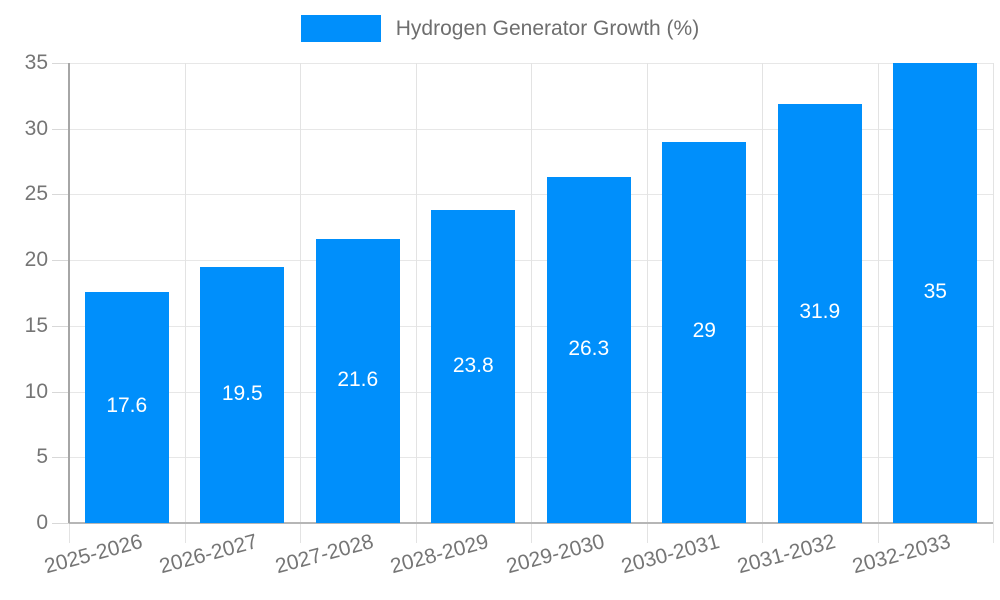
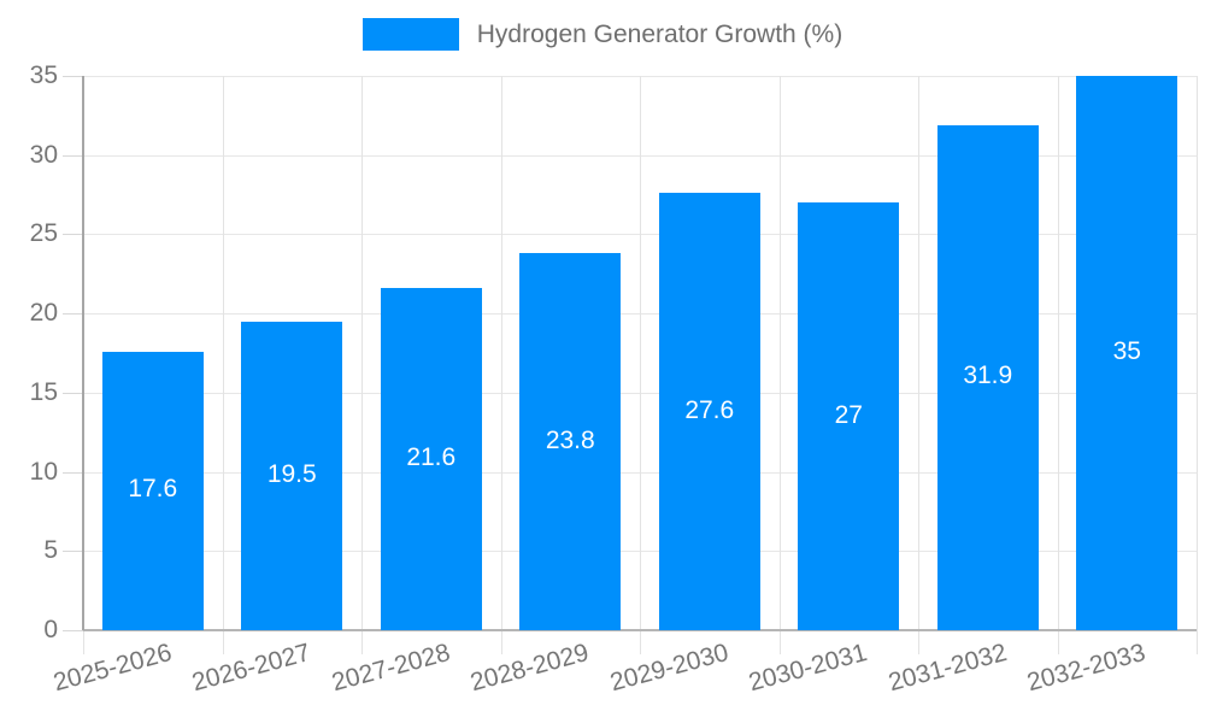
2029-2030: 26.3 -> 27.6
2030-2031: 29 -> 27
